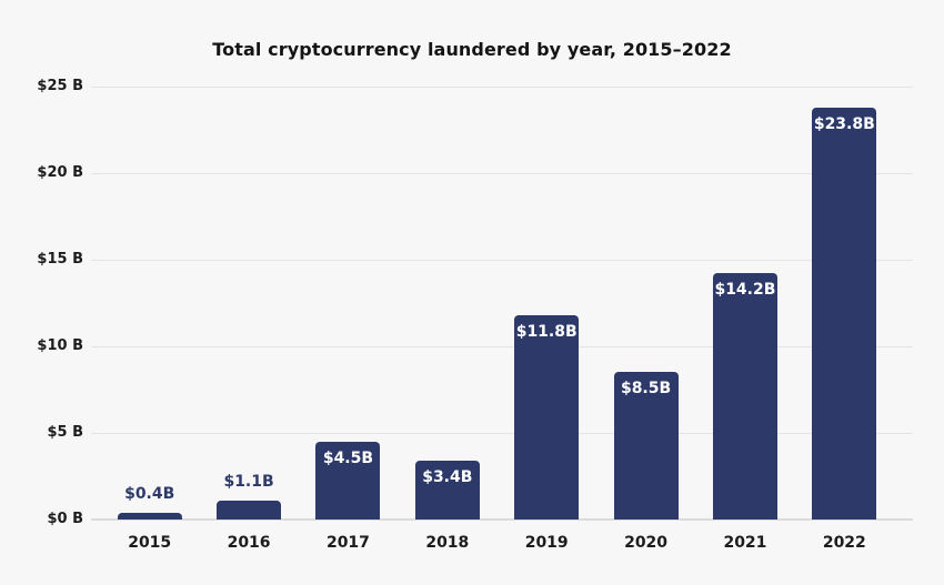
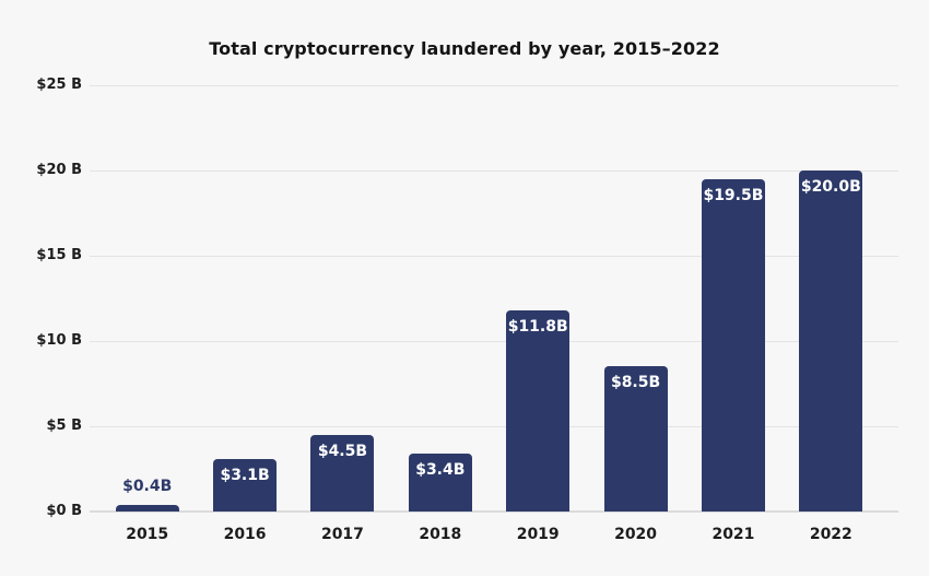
2016: $1.1B -> $3.1B
2021: $14.2B -> $19.5B
2022: $23.8B -> $20.0B
